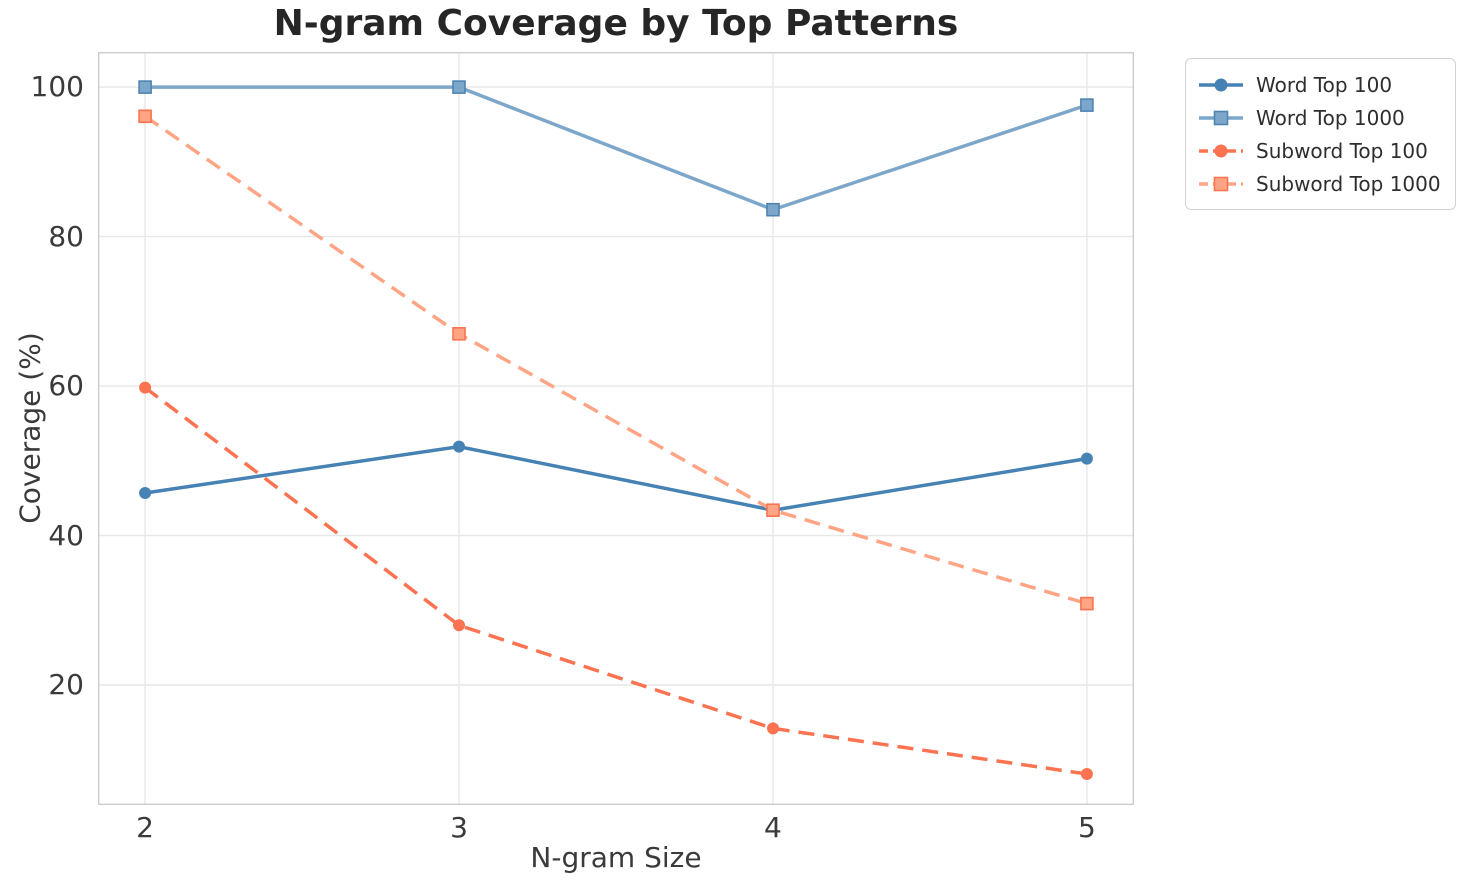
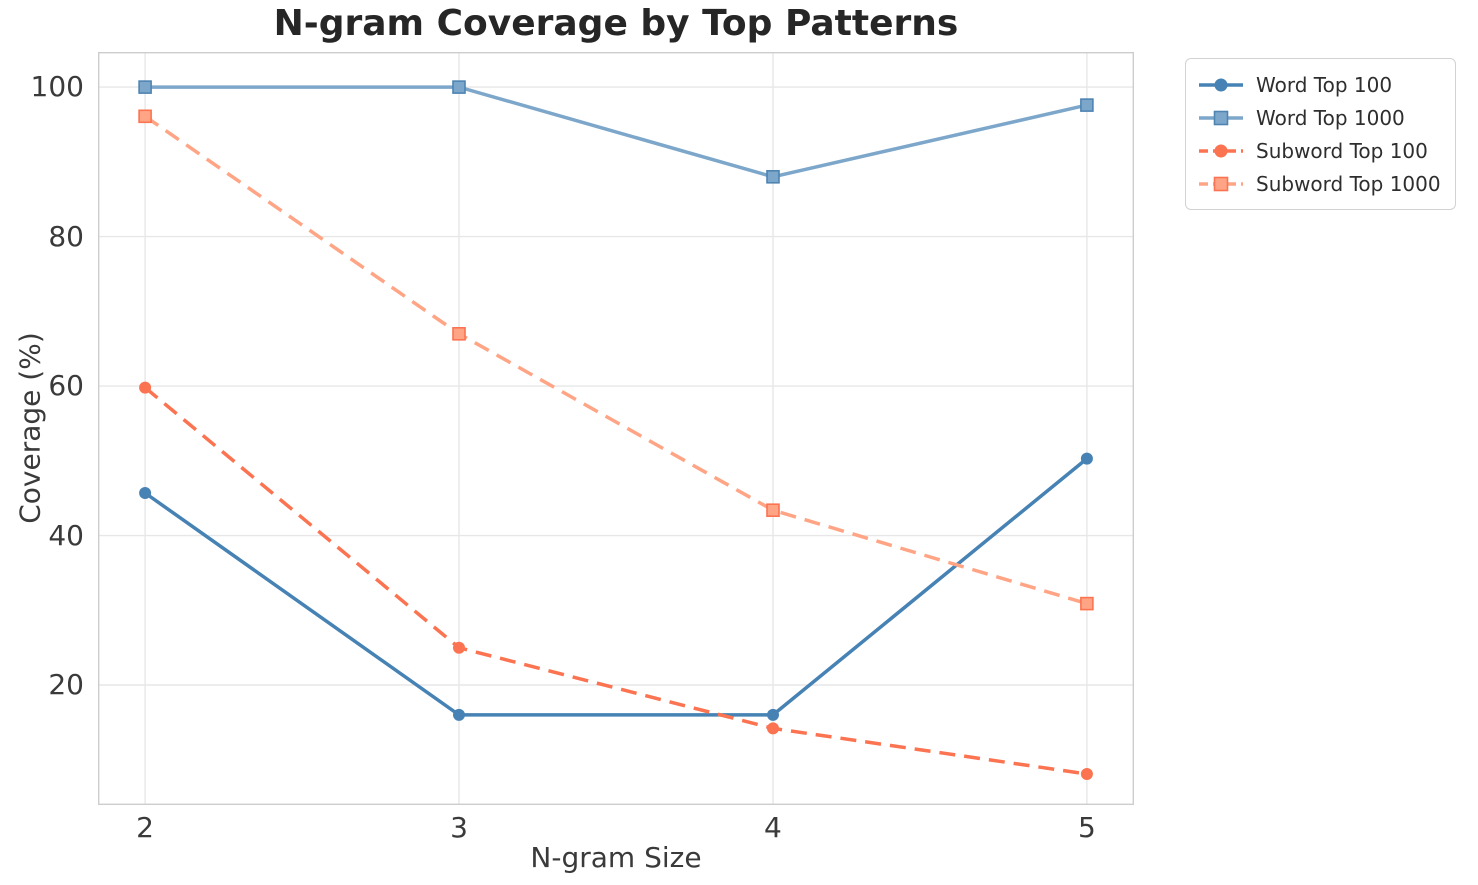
Word Top 100/3: 52 -> 16
Subword Top 100/3: 28 -> 25
Word Top 100/4: 43 -> 16
Word Top 1000/4: 84 -> 88
